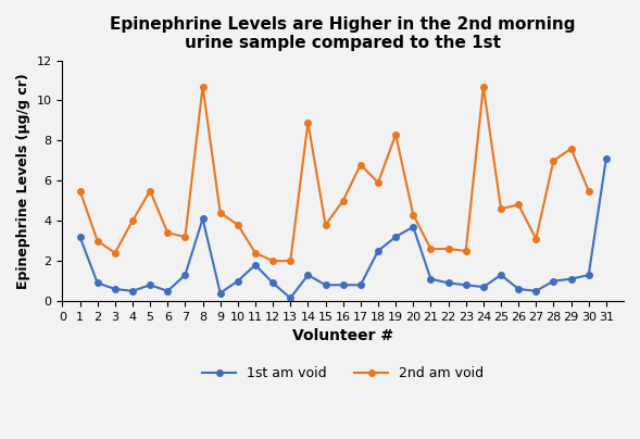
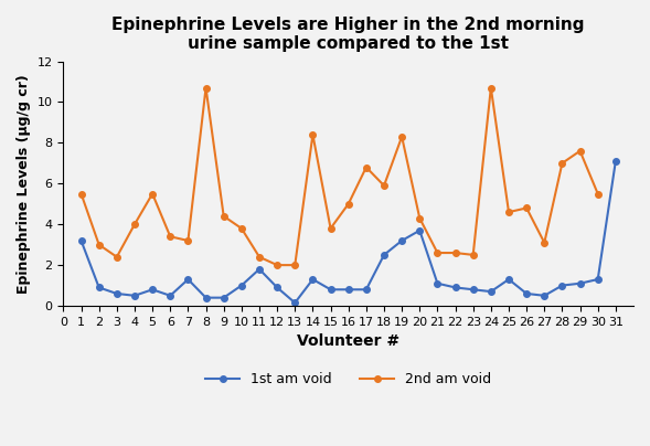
1st am void/8: 4.1 -> 0.4
2nd am void/14: 8.9 -> 8.4
